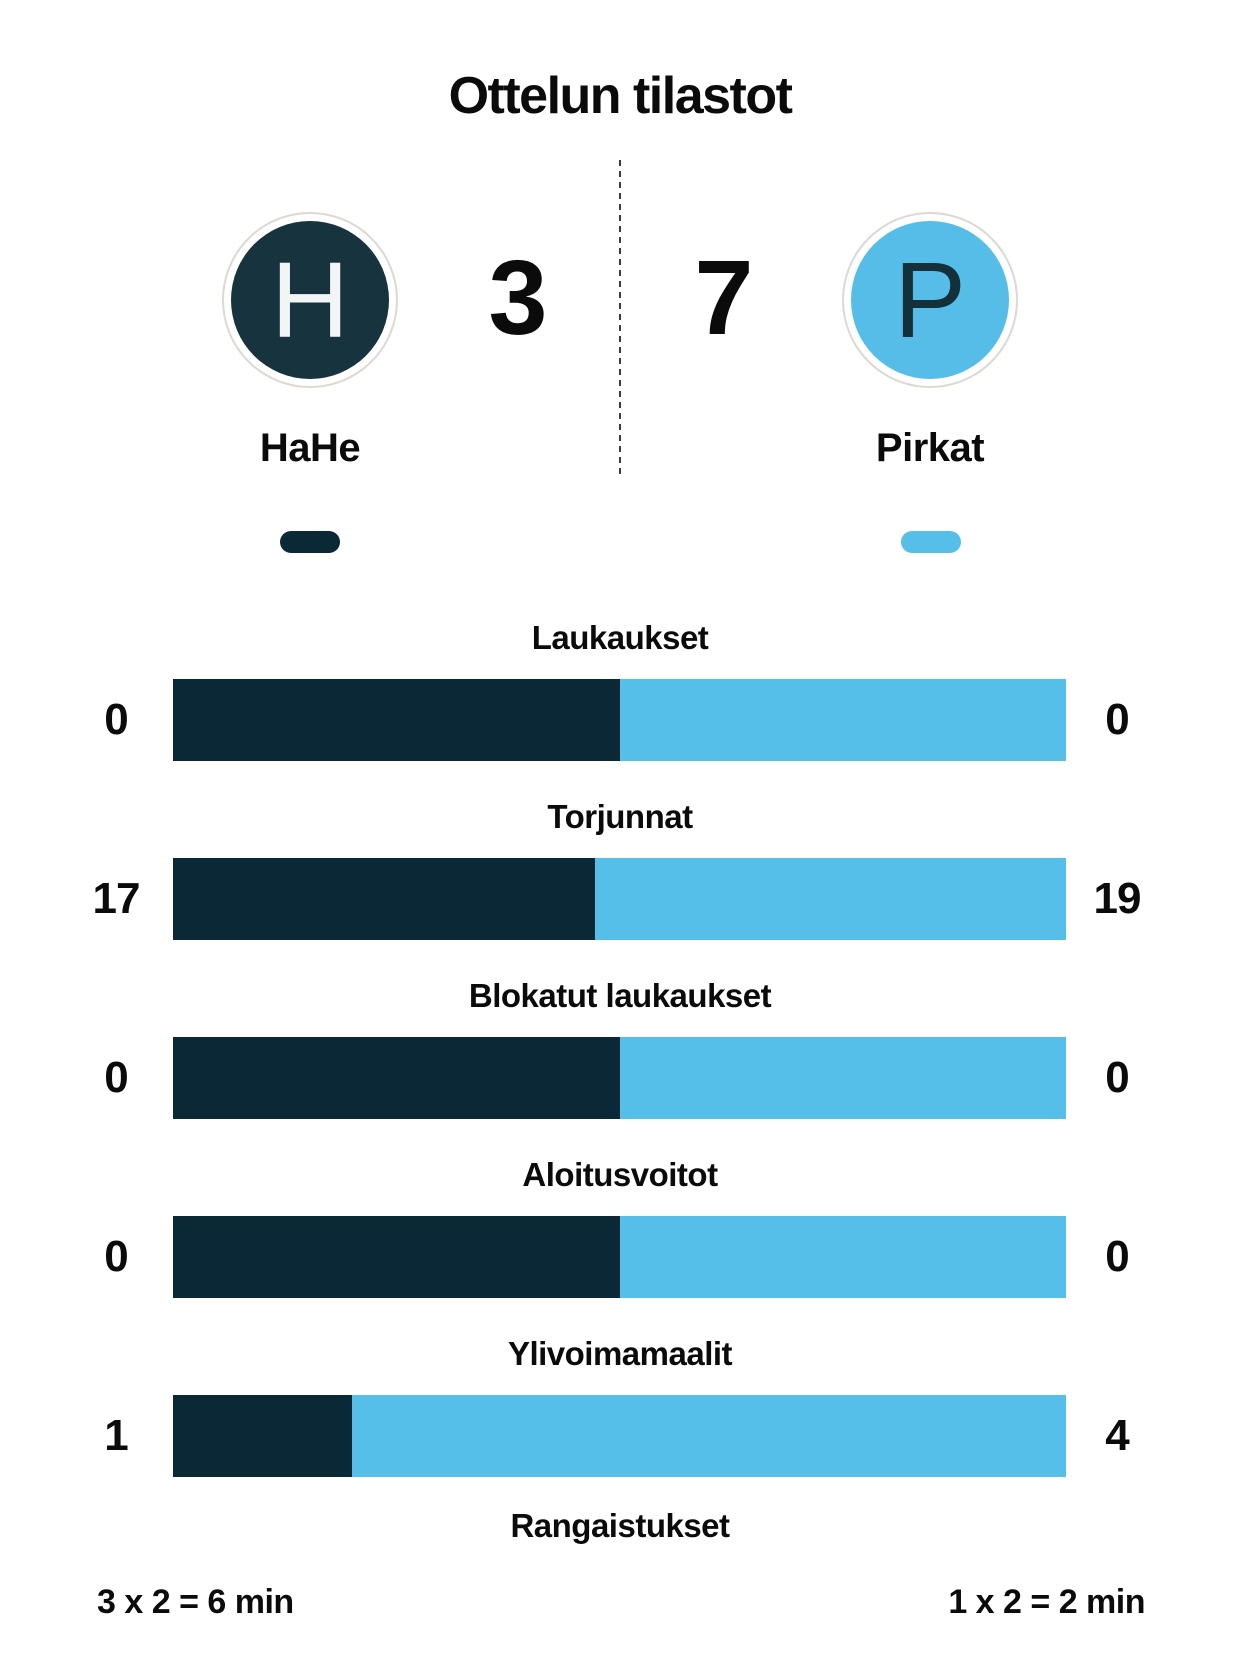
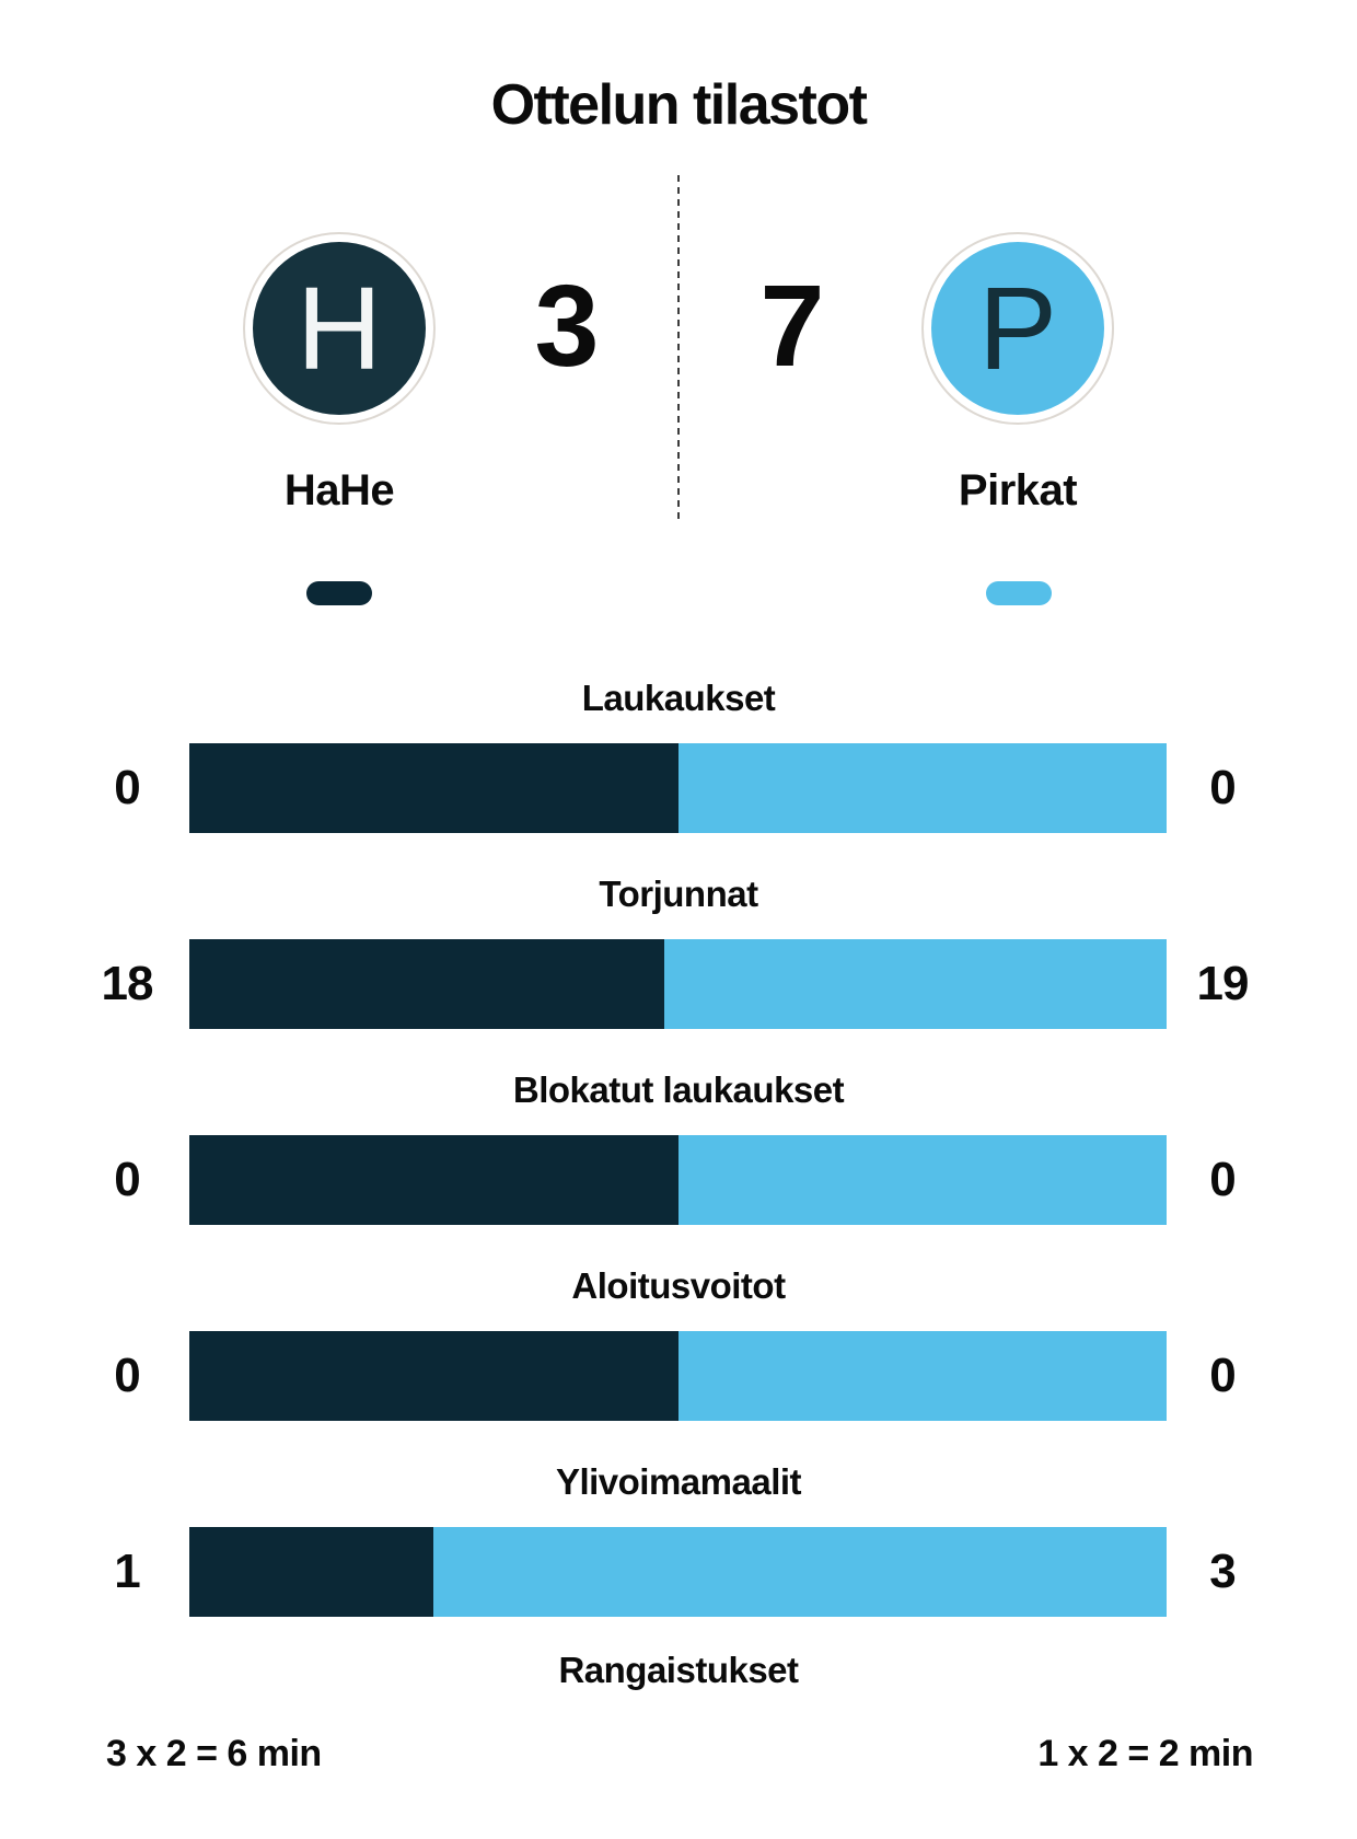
HaHe/Torjunnat: 17 -> 18
Pirkat/Ylivoimamaalit: 4 -> 3
